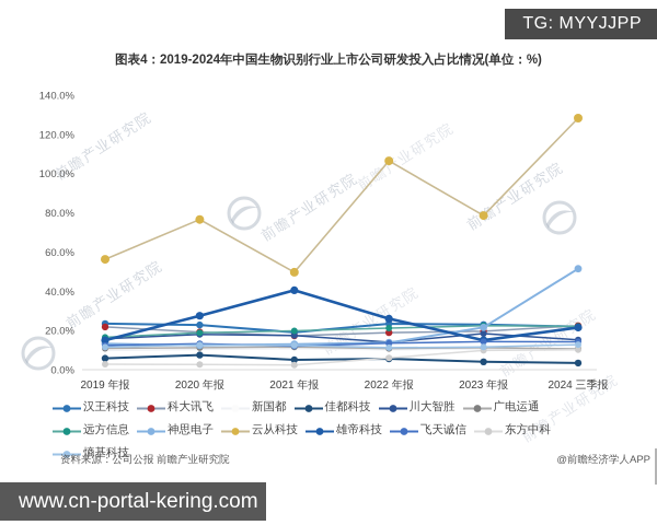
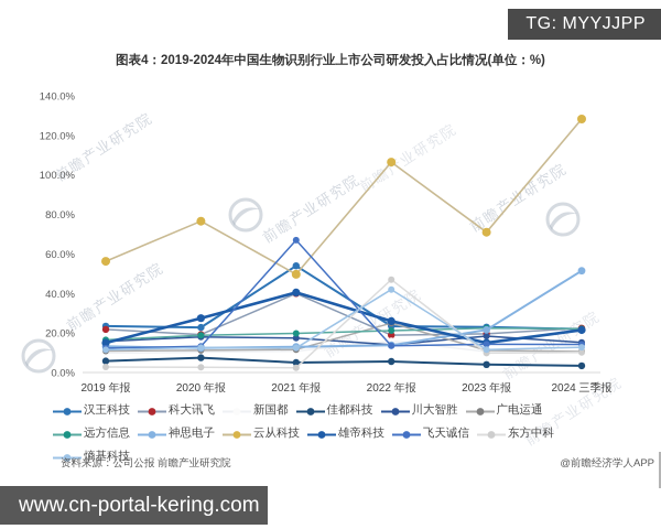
汉王科技/2021 年报: 19% -> 54%
科大讯飞/2021 年报: 17% -> 40%
飞天诚信/2021 年报: 12% -> 67%
新国都/2022 年报: 10% -> 16%
广电运通/2022 年报: 11% -> 25%
东方中科/2022 年报: 6% -> 47%
熵基科技/2022 年报: 11% -> 42%
云从科技/2023 年报: 79% -> 71%
